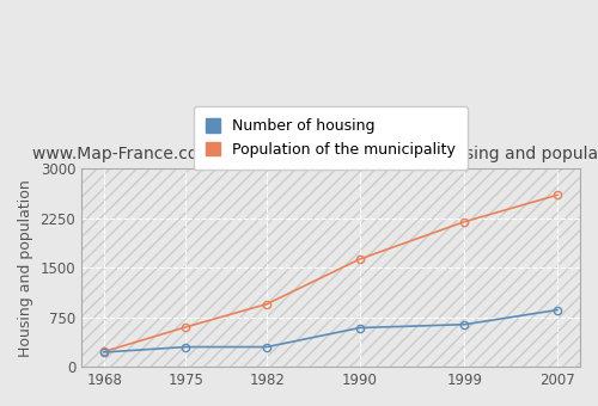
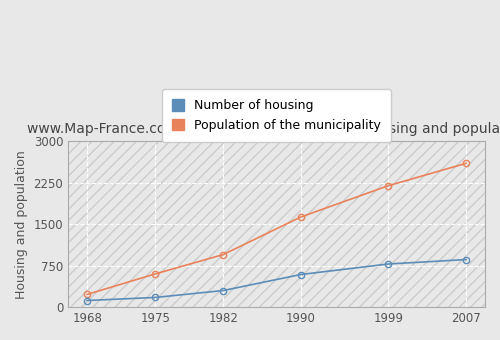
Number of housing/1968: 220 -> 120
Number of housing/1975: 300 -> 180
Number of housing/1999: 640 -> 780
